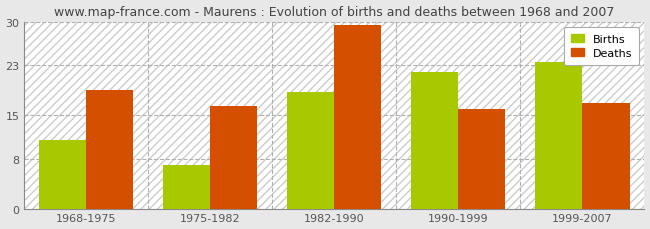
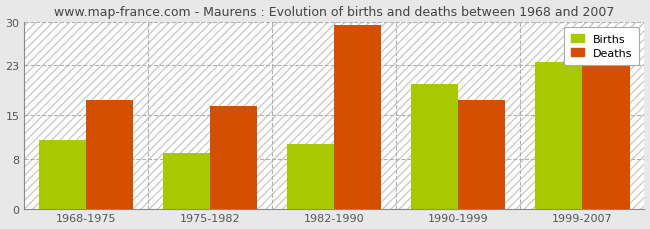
Deaths/1968-1975: 19.0 -> 17.5
Births/1975-1982: 7.0 -> 9.0
Births/1982-1990: 18.8 -> 10.5
Births/1990-1999: 22.0 -> 20.0
Deaths/1990-1999: 16.0 -> 17.5
Deaths/1999-2007: 17.0 -> 23.5
